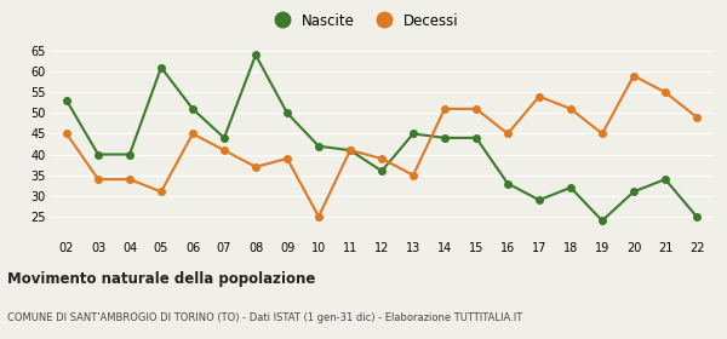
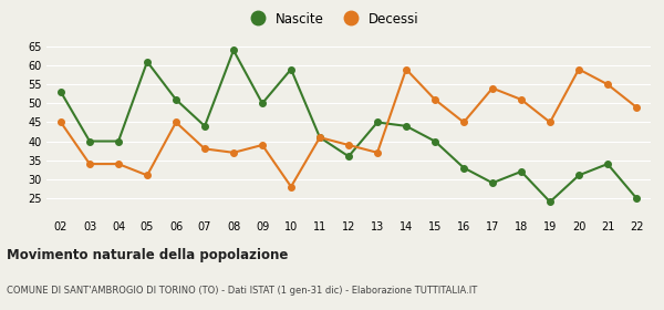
Decessi/07: 41 -> 38
Nascite/10: 42 -> 59
Decessi/10: 25 -> 28
Decessi/13: 35 -> 37
Decessi/14: 51 -> 59
Nascite/15: 44 -> 40
